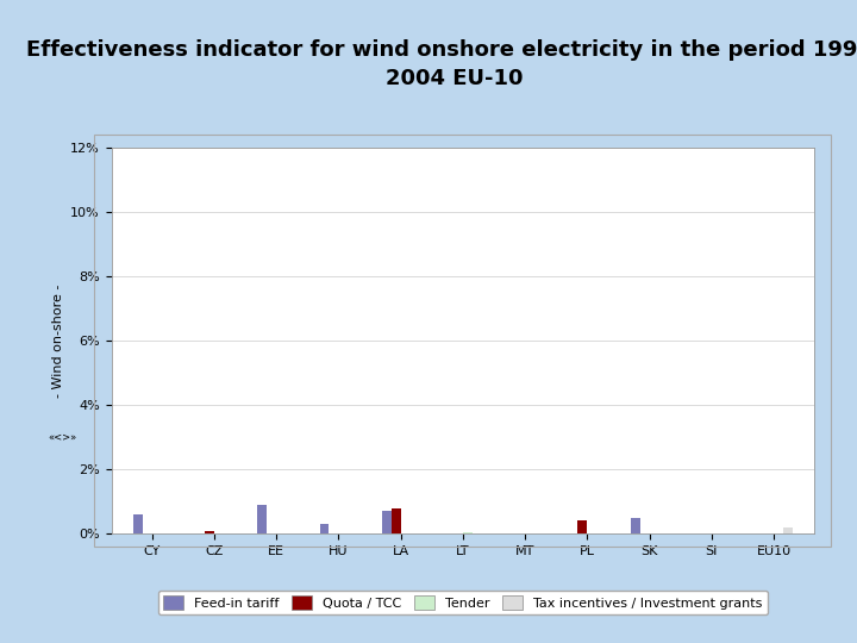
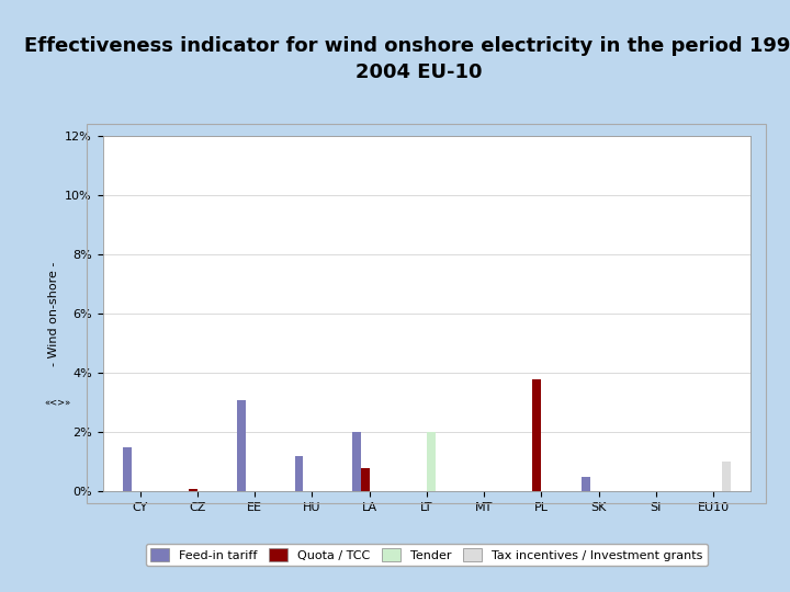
Feed-in tariff/CY: 0.6% -> 1.5%
Feed-in tariff/EE: 0.9% -> 3.1%
Feed-in tariff/HU: 0.3% -> 1.2%
Feed-in tariff/LA: 0.7% -> 2.0%
Tender/LT: 0.05% -> 2.00%
Quota / TCC/PL: 0.4% -> 3.8%
Tax incentives / Investment grants/EU10: 0.2% -> 1.0%
